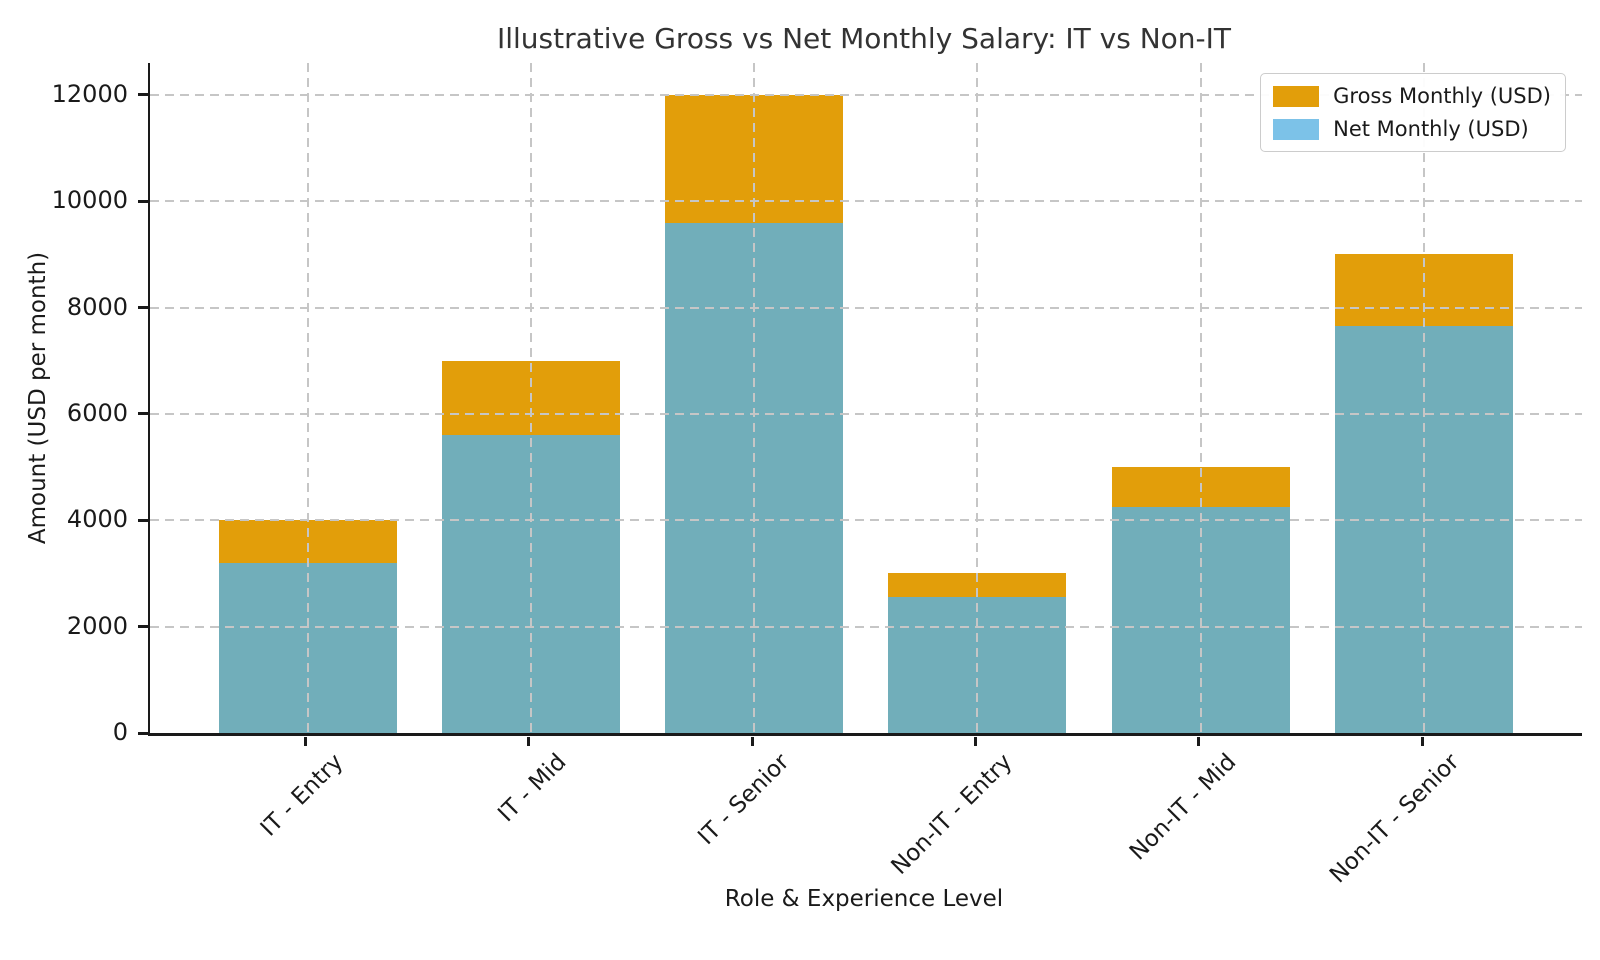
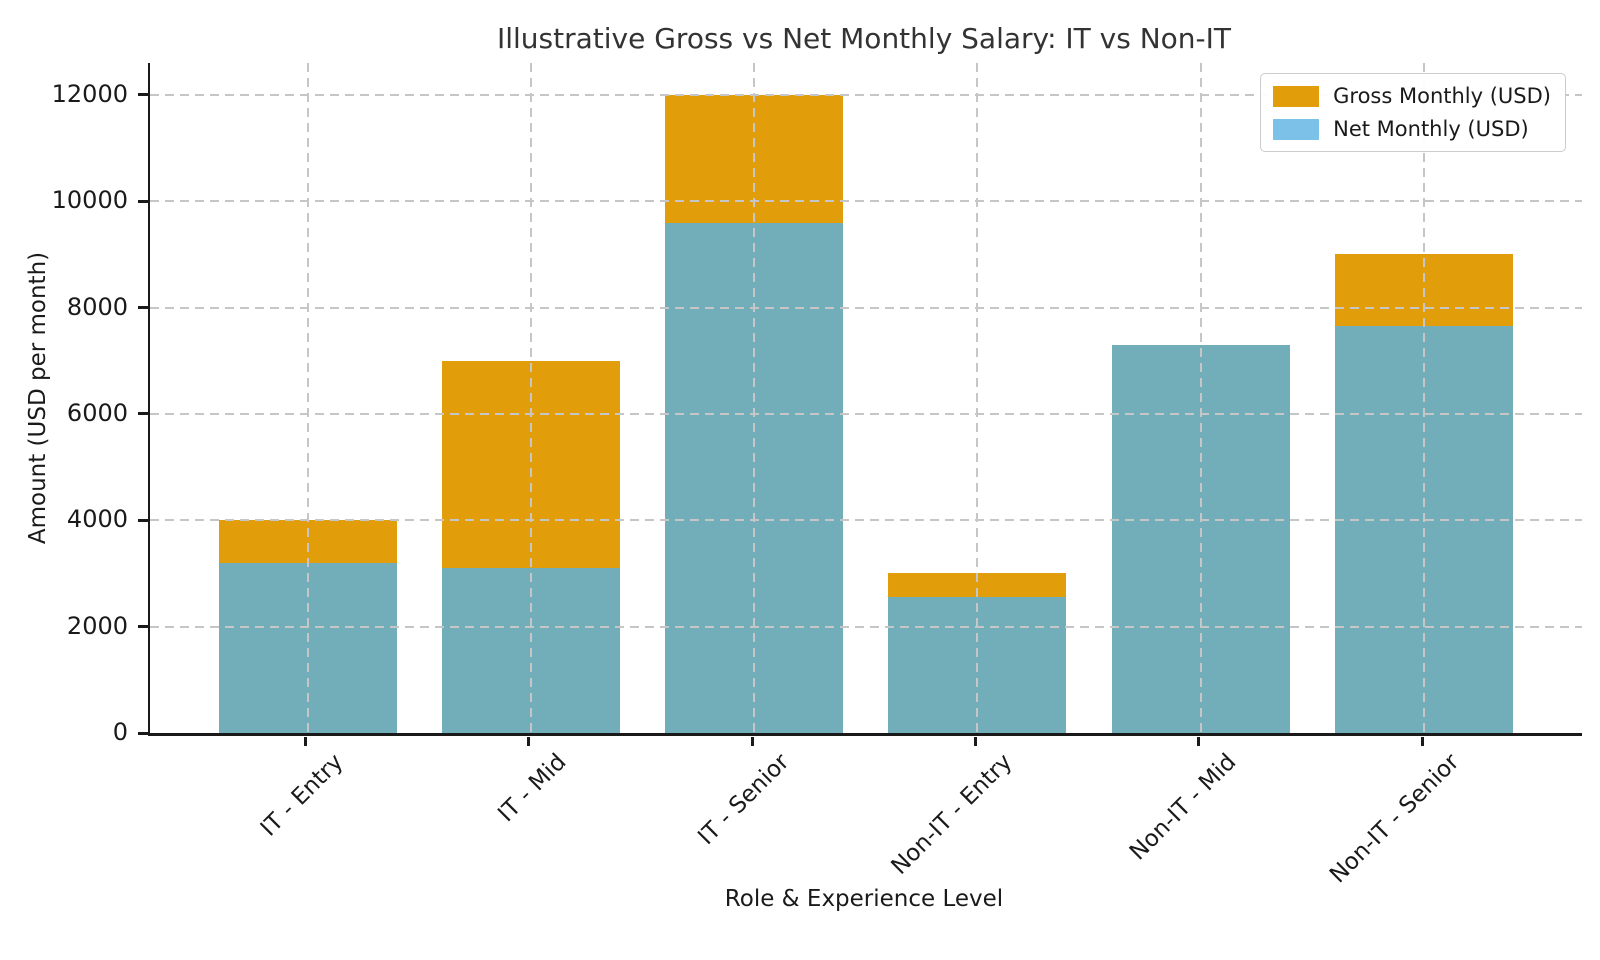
Net Monthly (USD)/IT - Mid: 5600 -> 3100
Net Monthly (USD)/Non-IT - Mid: 4200 -> 7300
